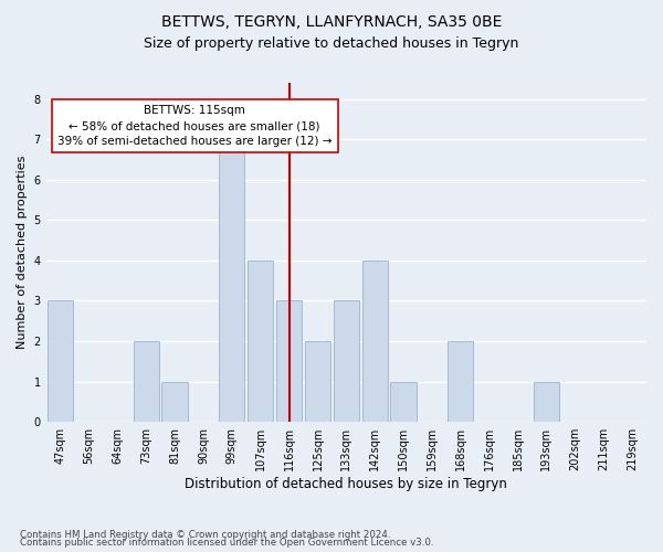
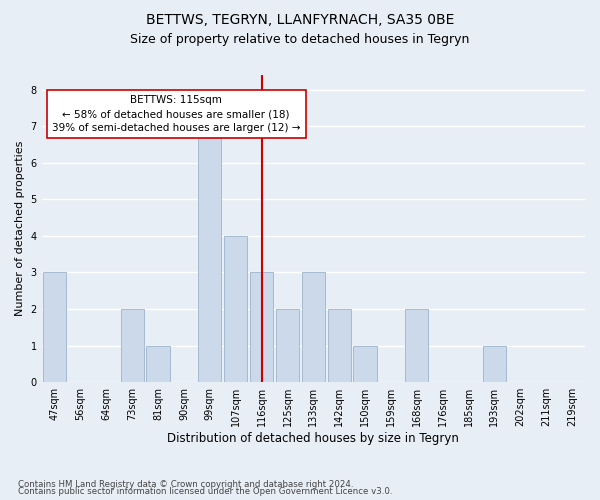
142sqm: 4 -> 2
